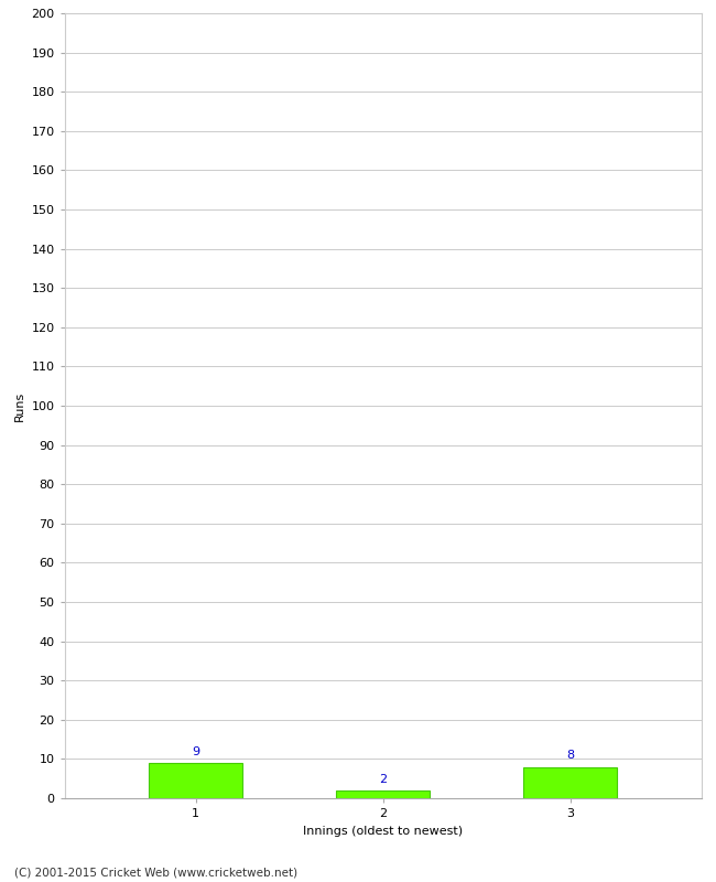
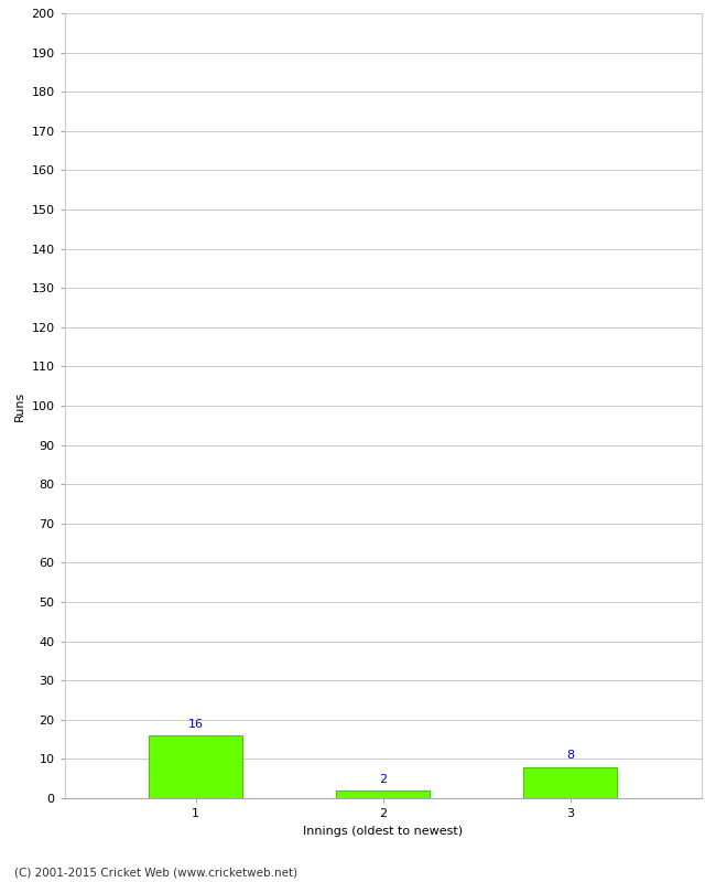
1: 9 -> 16
